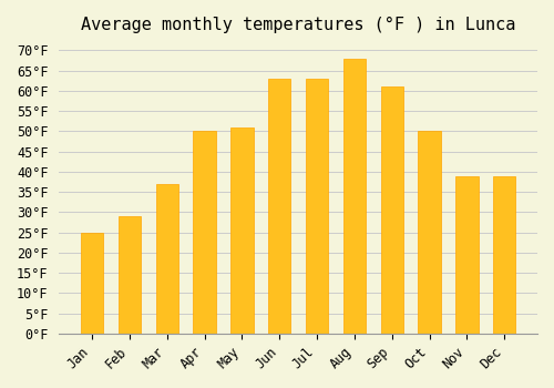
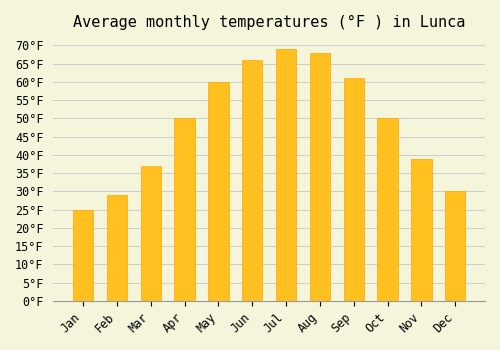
May: 51°F -> 60°F
Jun: 63°F -> 66°F
Jul: 63°F -> 69°F
Dec: 39°F -> 30°F
